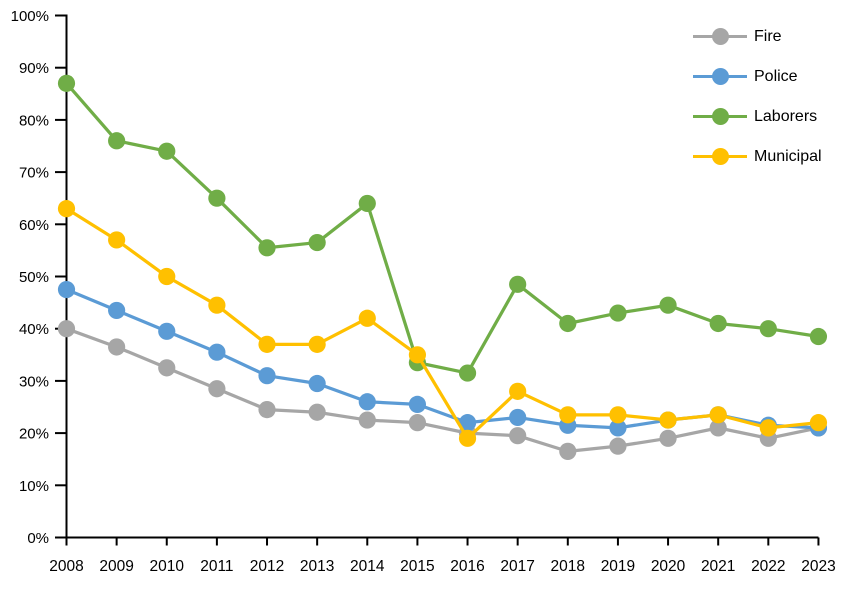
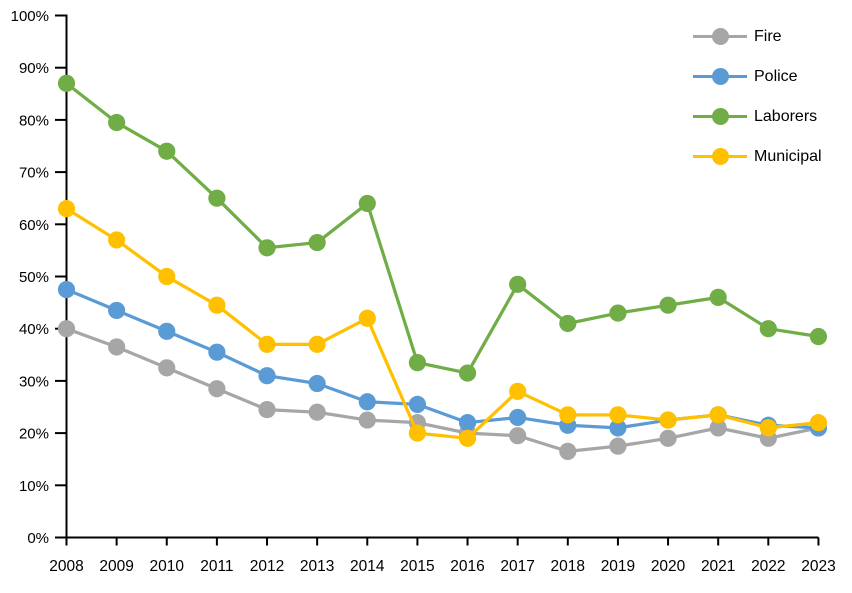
Laborers/2009: 76% -> 80%
Municipal/2015: 35% -> 20%
Laborers/2021: 41% -> 46%
